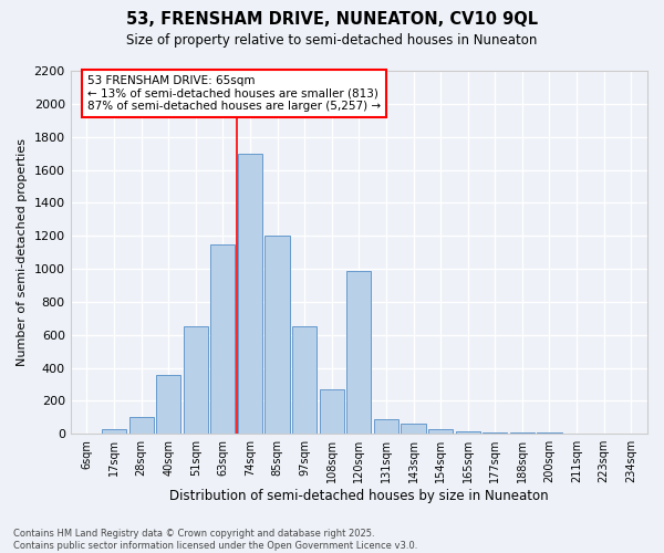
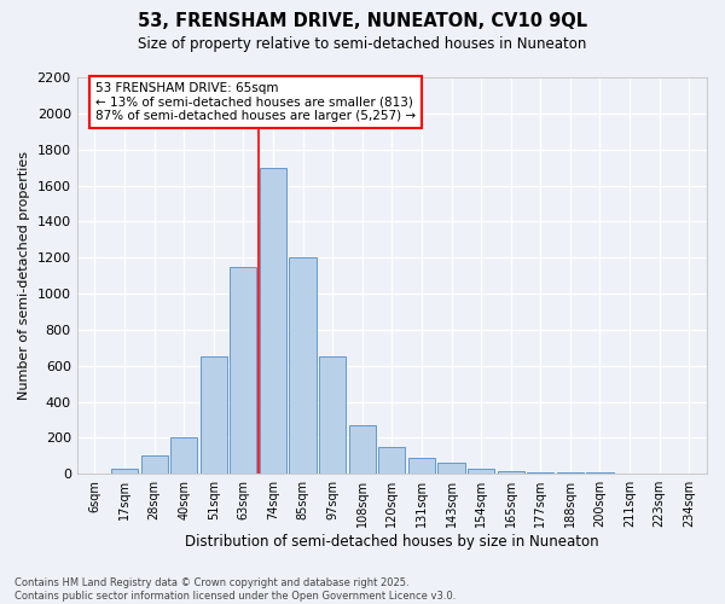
40sqm: 360 -> 200
120sqm: 990 -> 150
